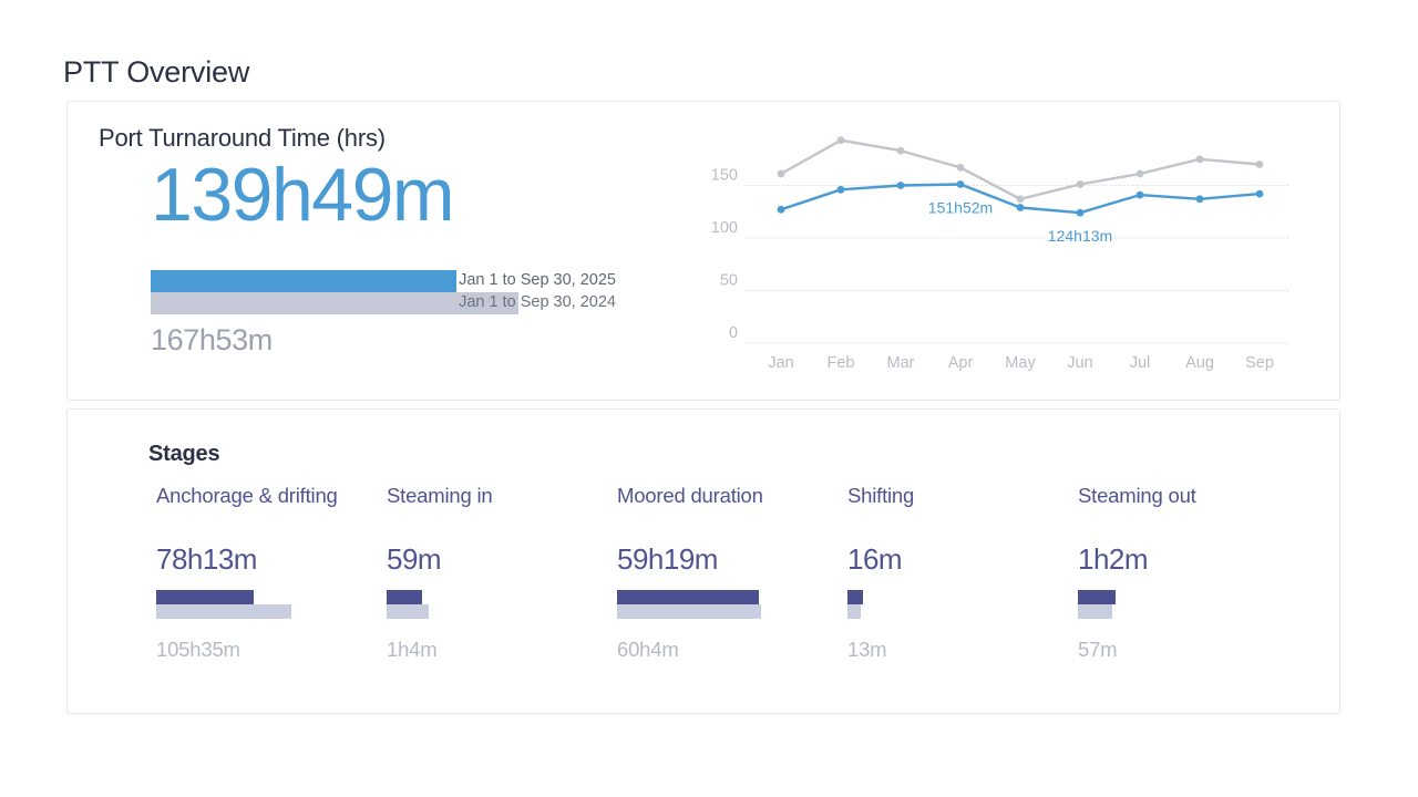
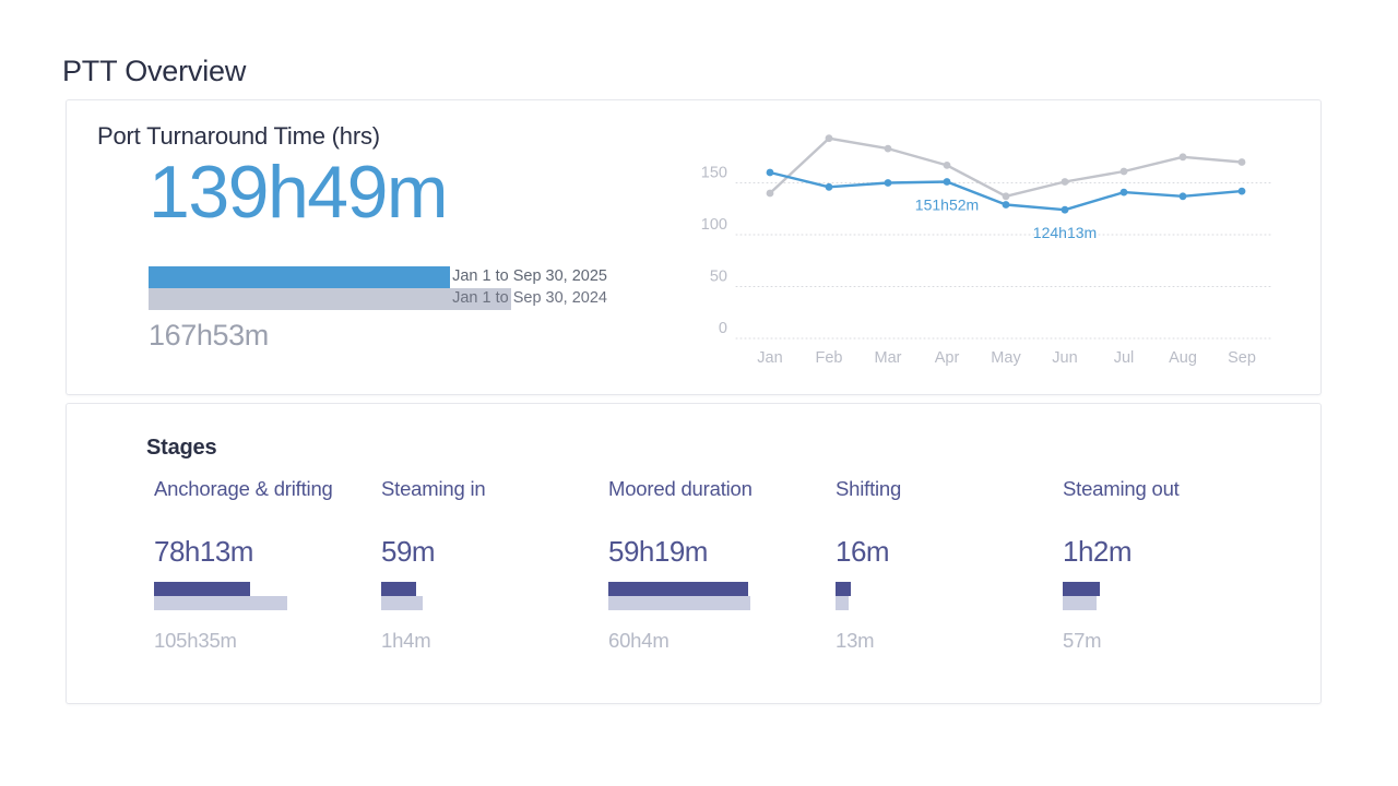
Jan 1 to Sep 30, 2024/Jan: 160 -> 140
Jan 1 to Sep 30, 2025/Jan: 130 -> 160
